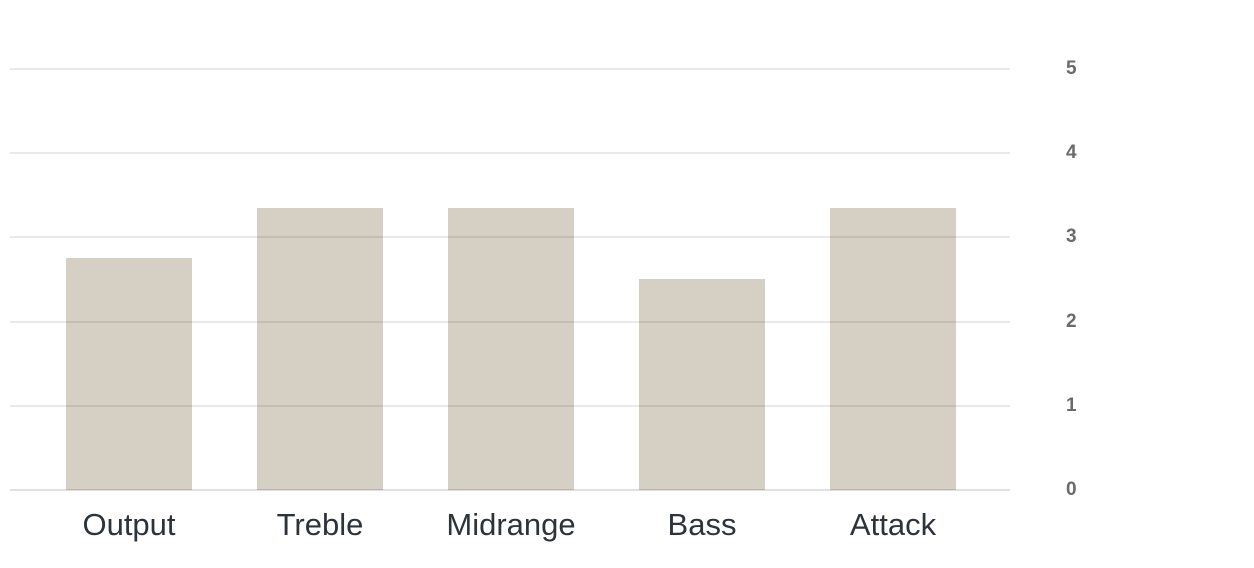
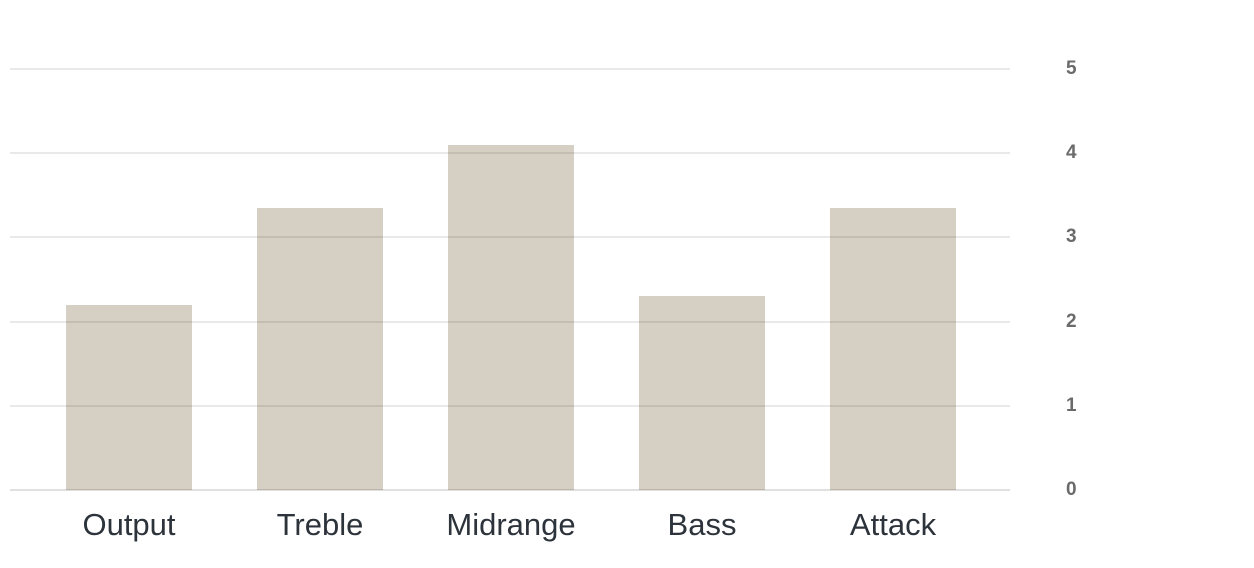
Output: 2.8 -> 2.2
Midrange: 3.4 -> 4.1
Bass: 2.5 -> 2.3
